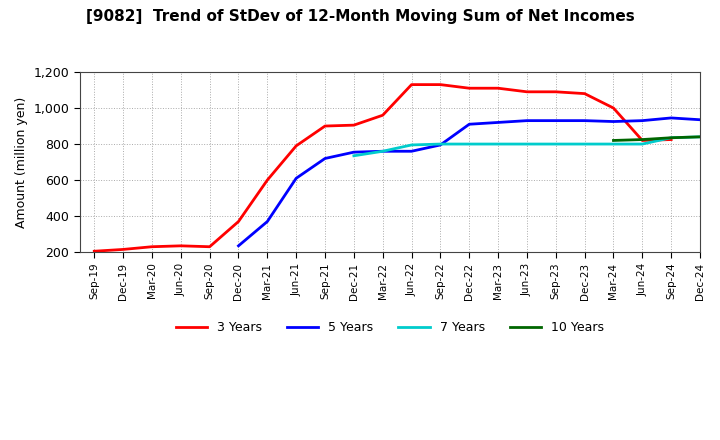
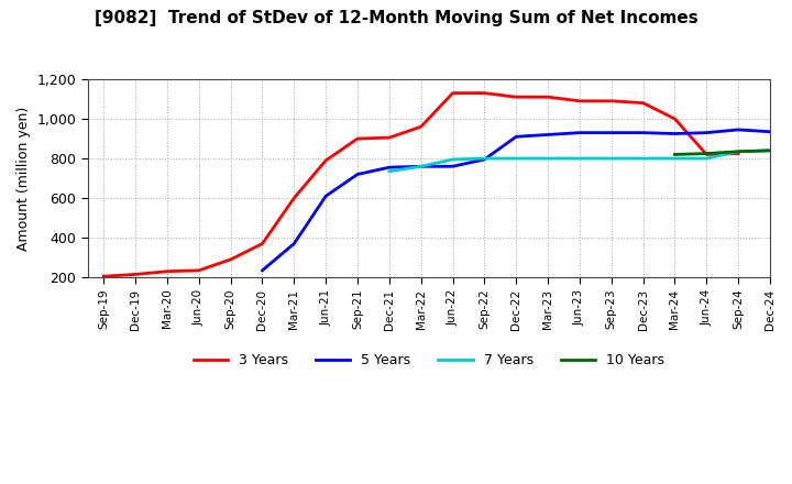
3 Years/Sep-20: 230 -> 290
